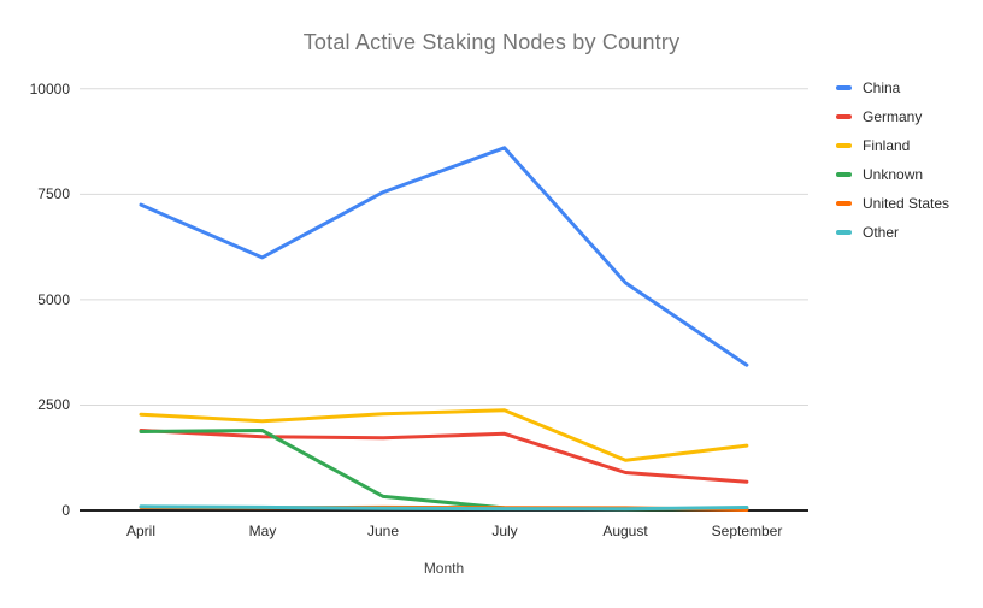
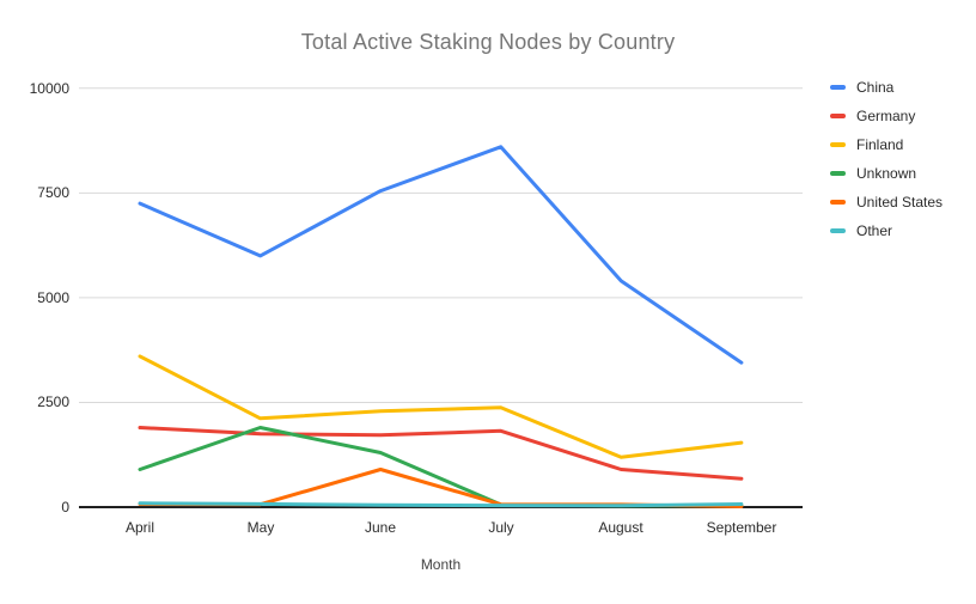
Finland/April: 2300 -> 3600
Unknown/April: 1900 -> 900
Unknown/June: 300 -> 1300
United States/June: 100 -> 900
